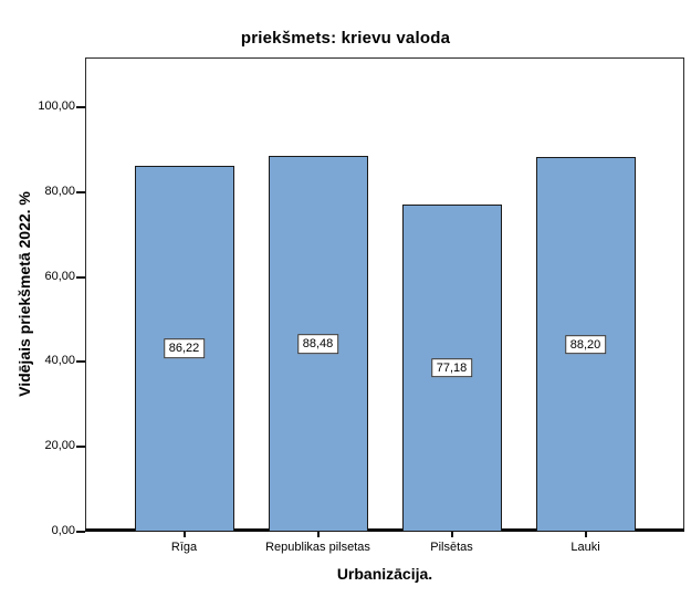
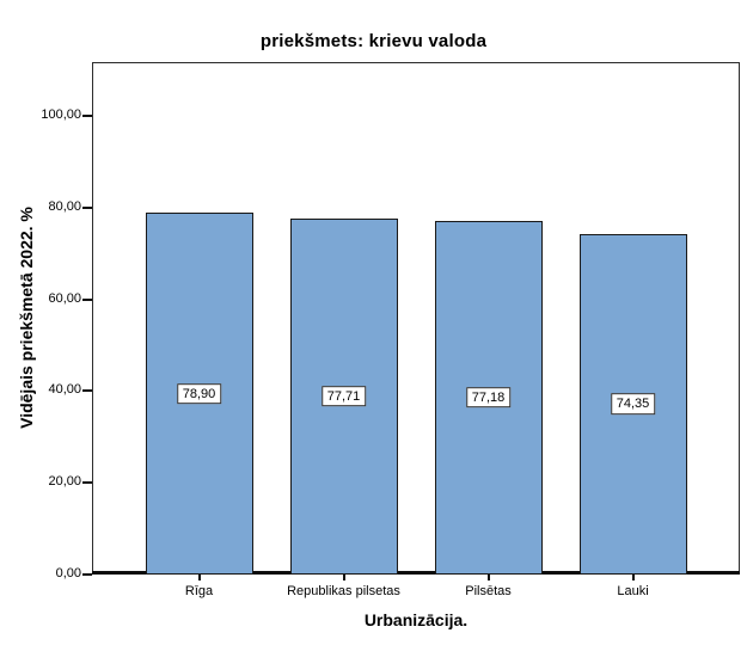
Rīga: 86,22 -> 78,90
Republikas pilsetas: 88,48 -> 77,71
Lauki: 88,20 -> 74,35
